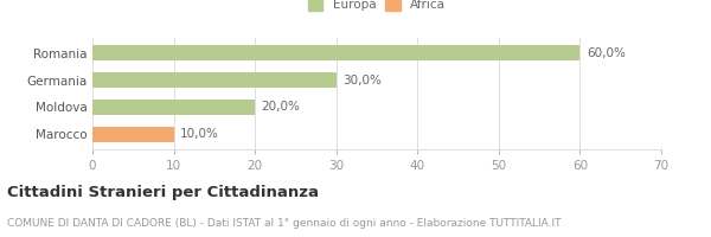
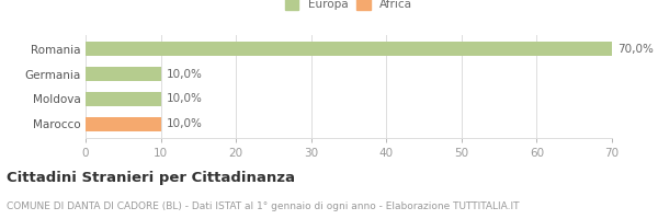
Romania: 60,0% -> 70,0%
Germania: 30,0% -> 10,0%
Moldova: 20,0% -> 10,0%
